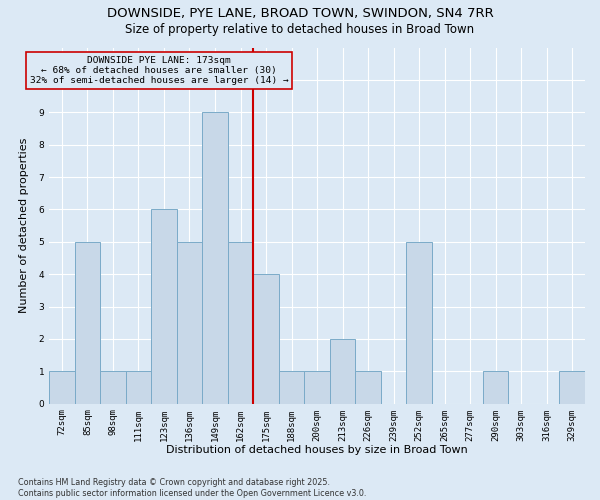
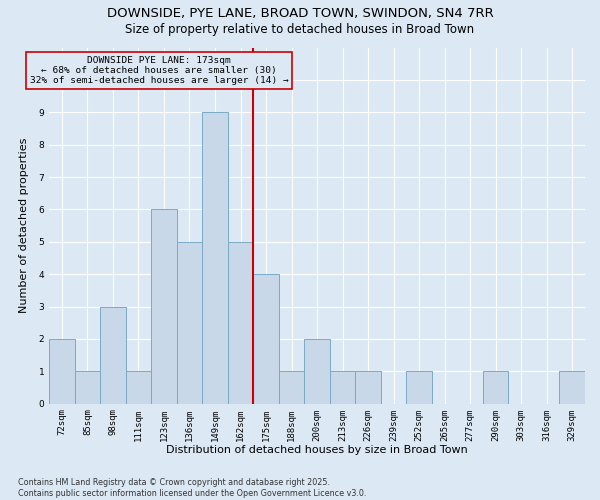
72sqm: 1 -> 2
85sqm: 5 -> 1
98sqm: 1 -> 3
200sqm: 1 -> 2
213sqm: 2 -> 1
252sqm: 5 -> 1
